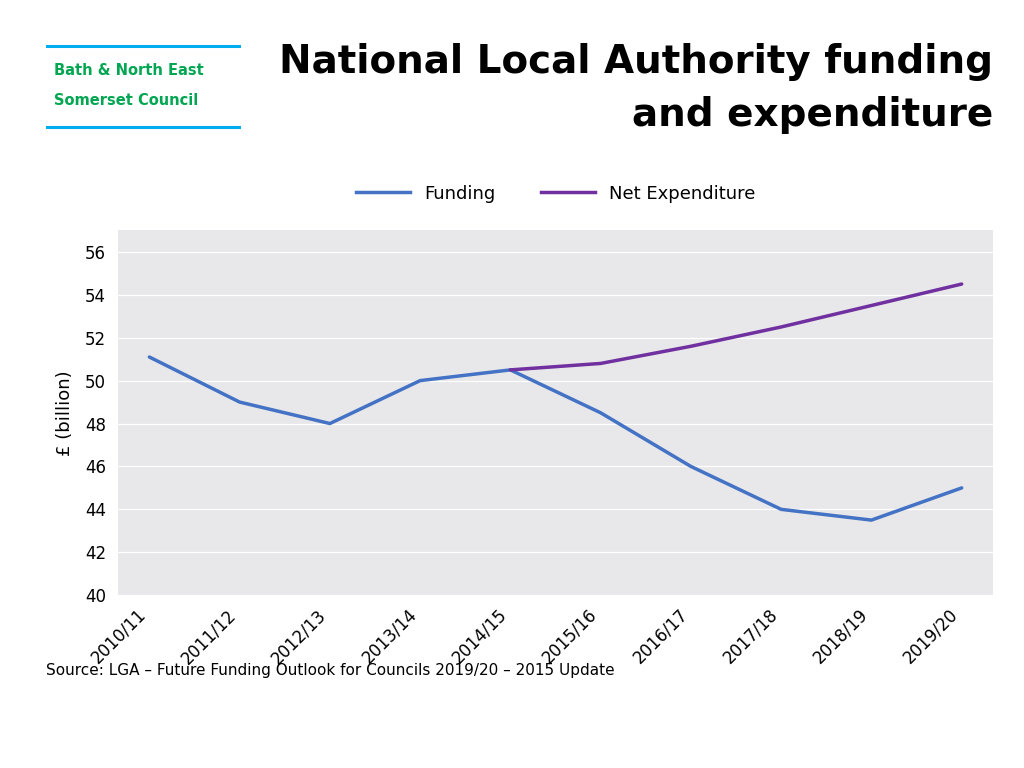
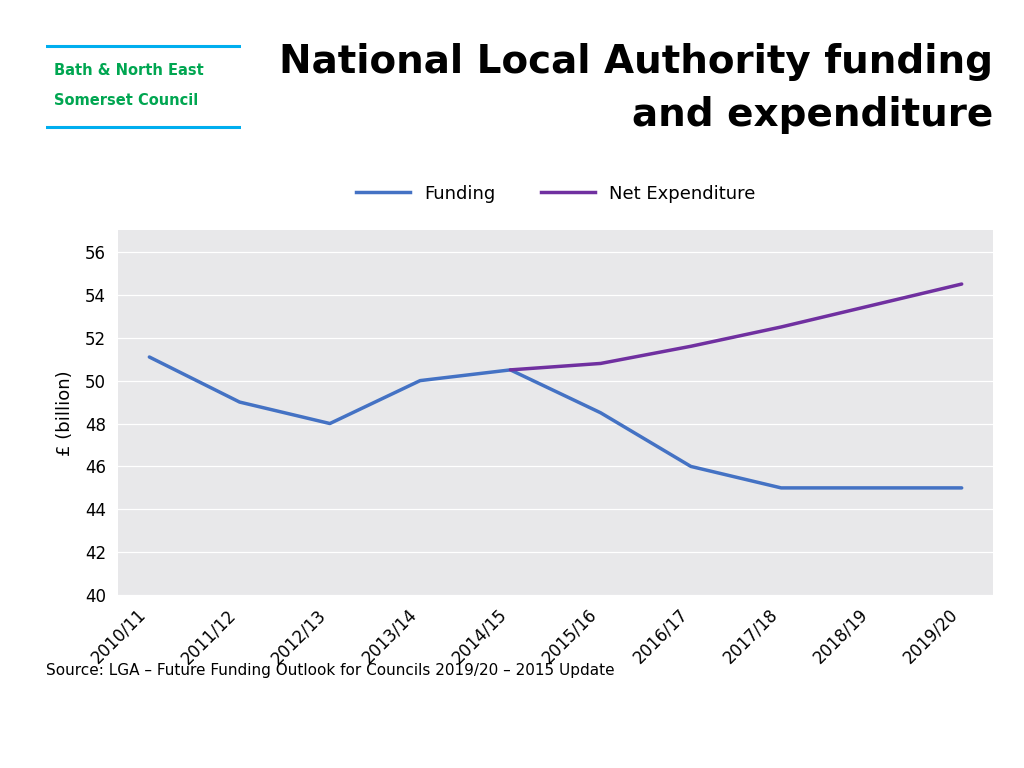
Funding/2017/18: 44.0 -> 45.0
Funding/2018/19: 43.5 -> 45.0
